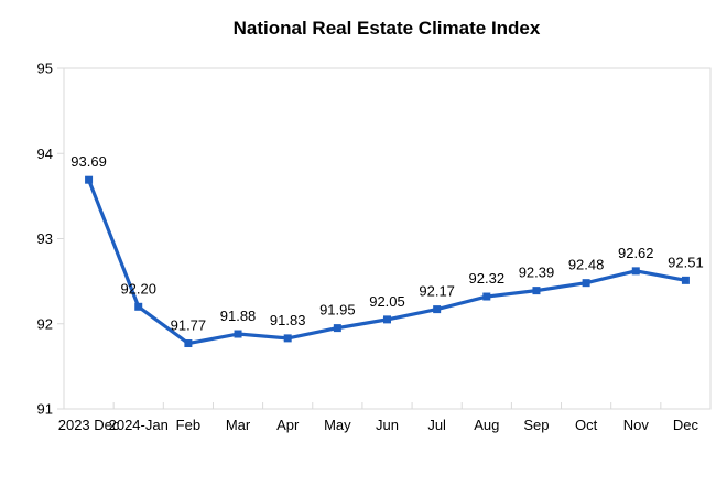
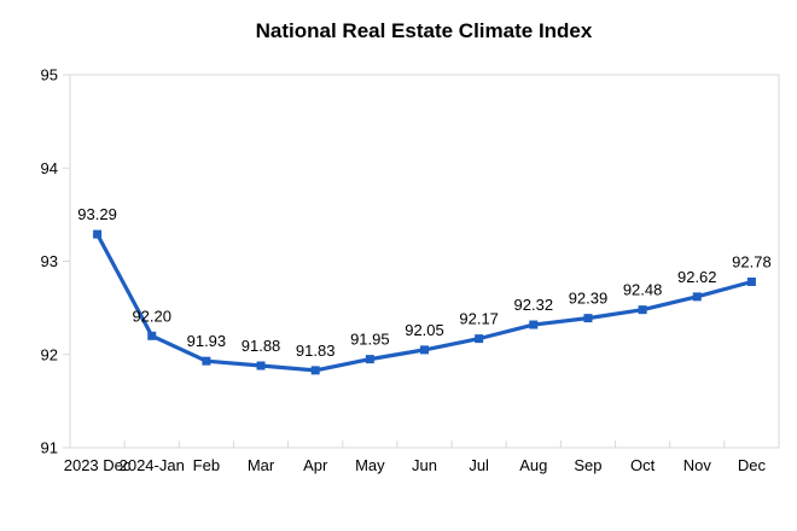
2023 Dec: 93.69 -> 93.29
Feb: 91.77 -> 91.93
Dec: 92.51 -> 92.78
